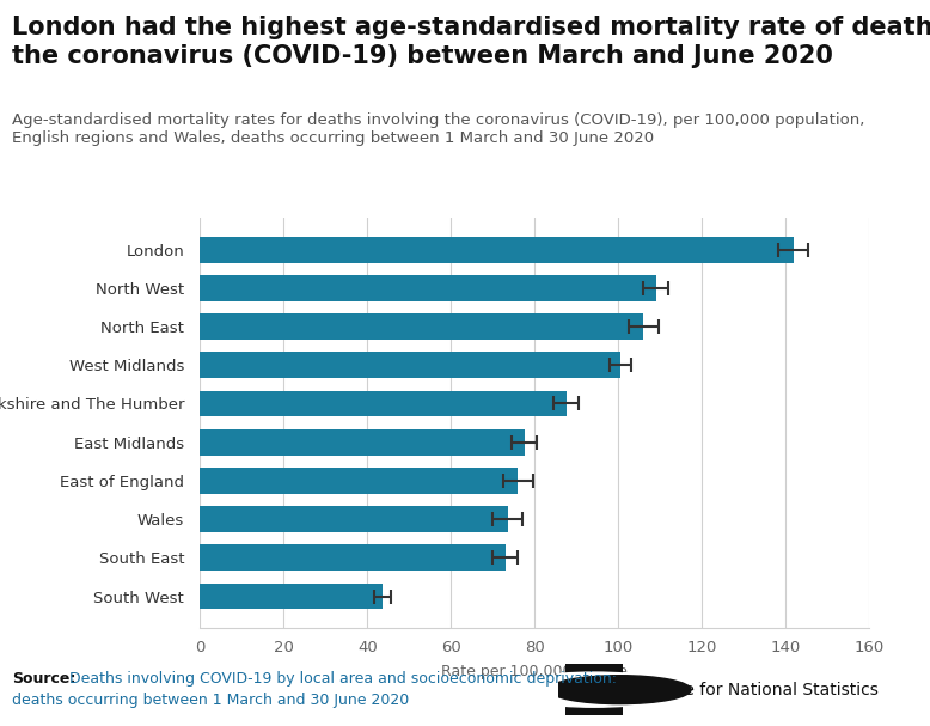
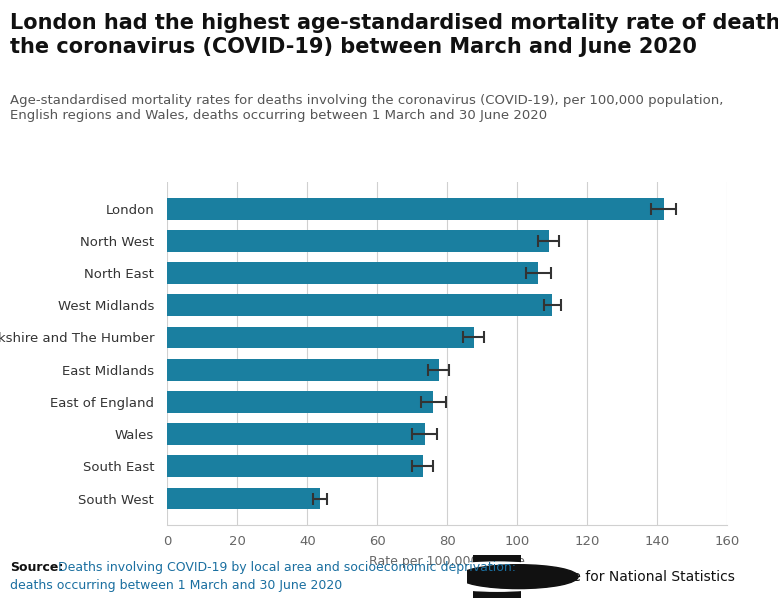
West Midlands: 100.5 -> 110.0
